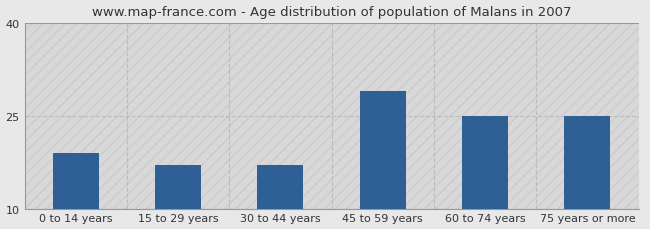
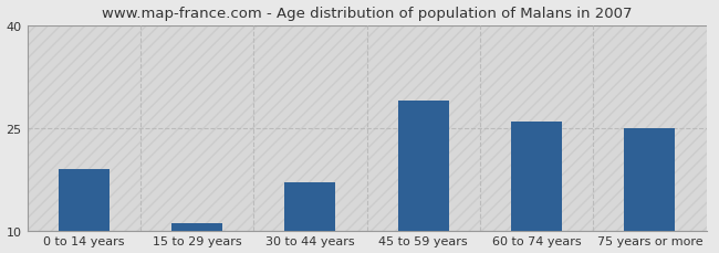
15 to 29 years: 17 -> 11
60 to 74 years: 25 -> 26
